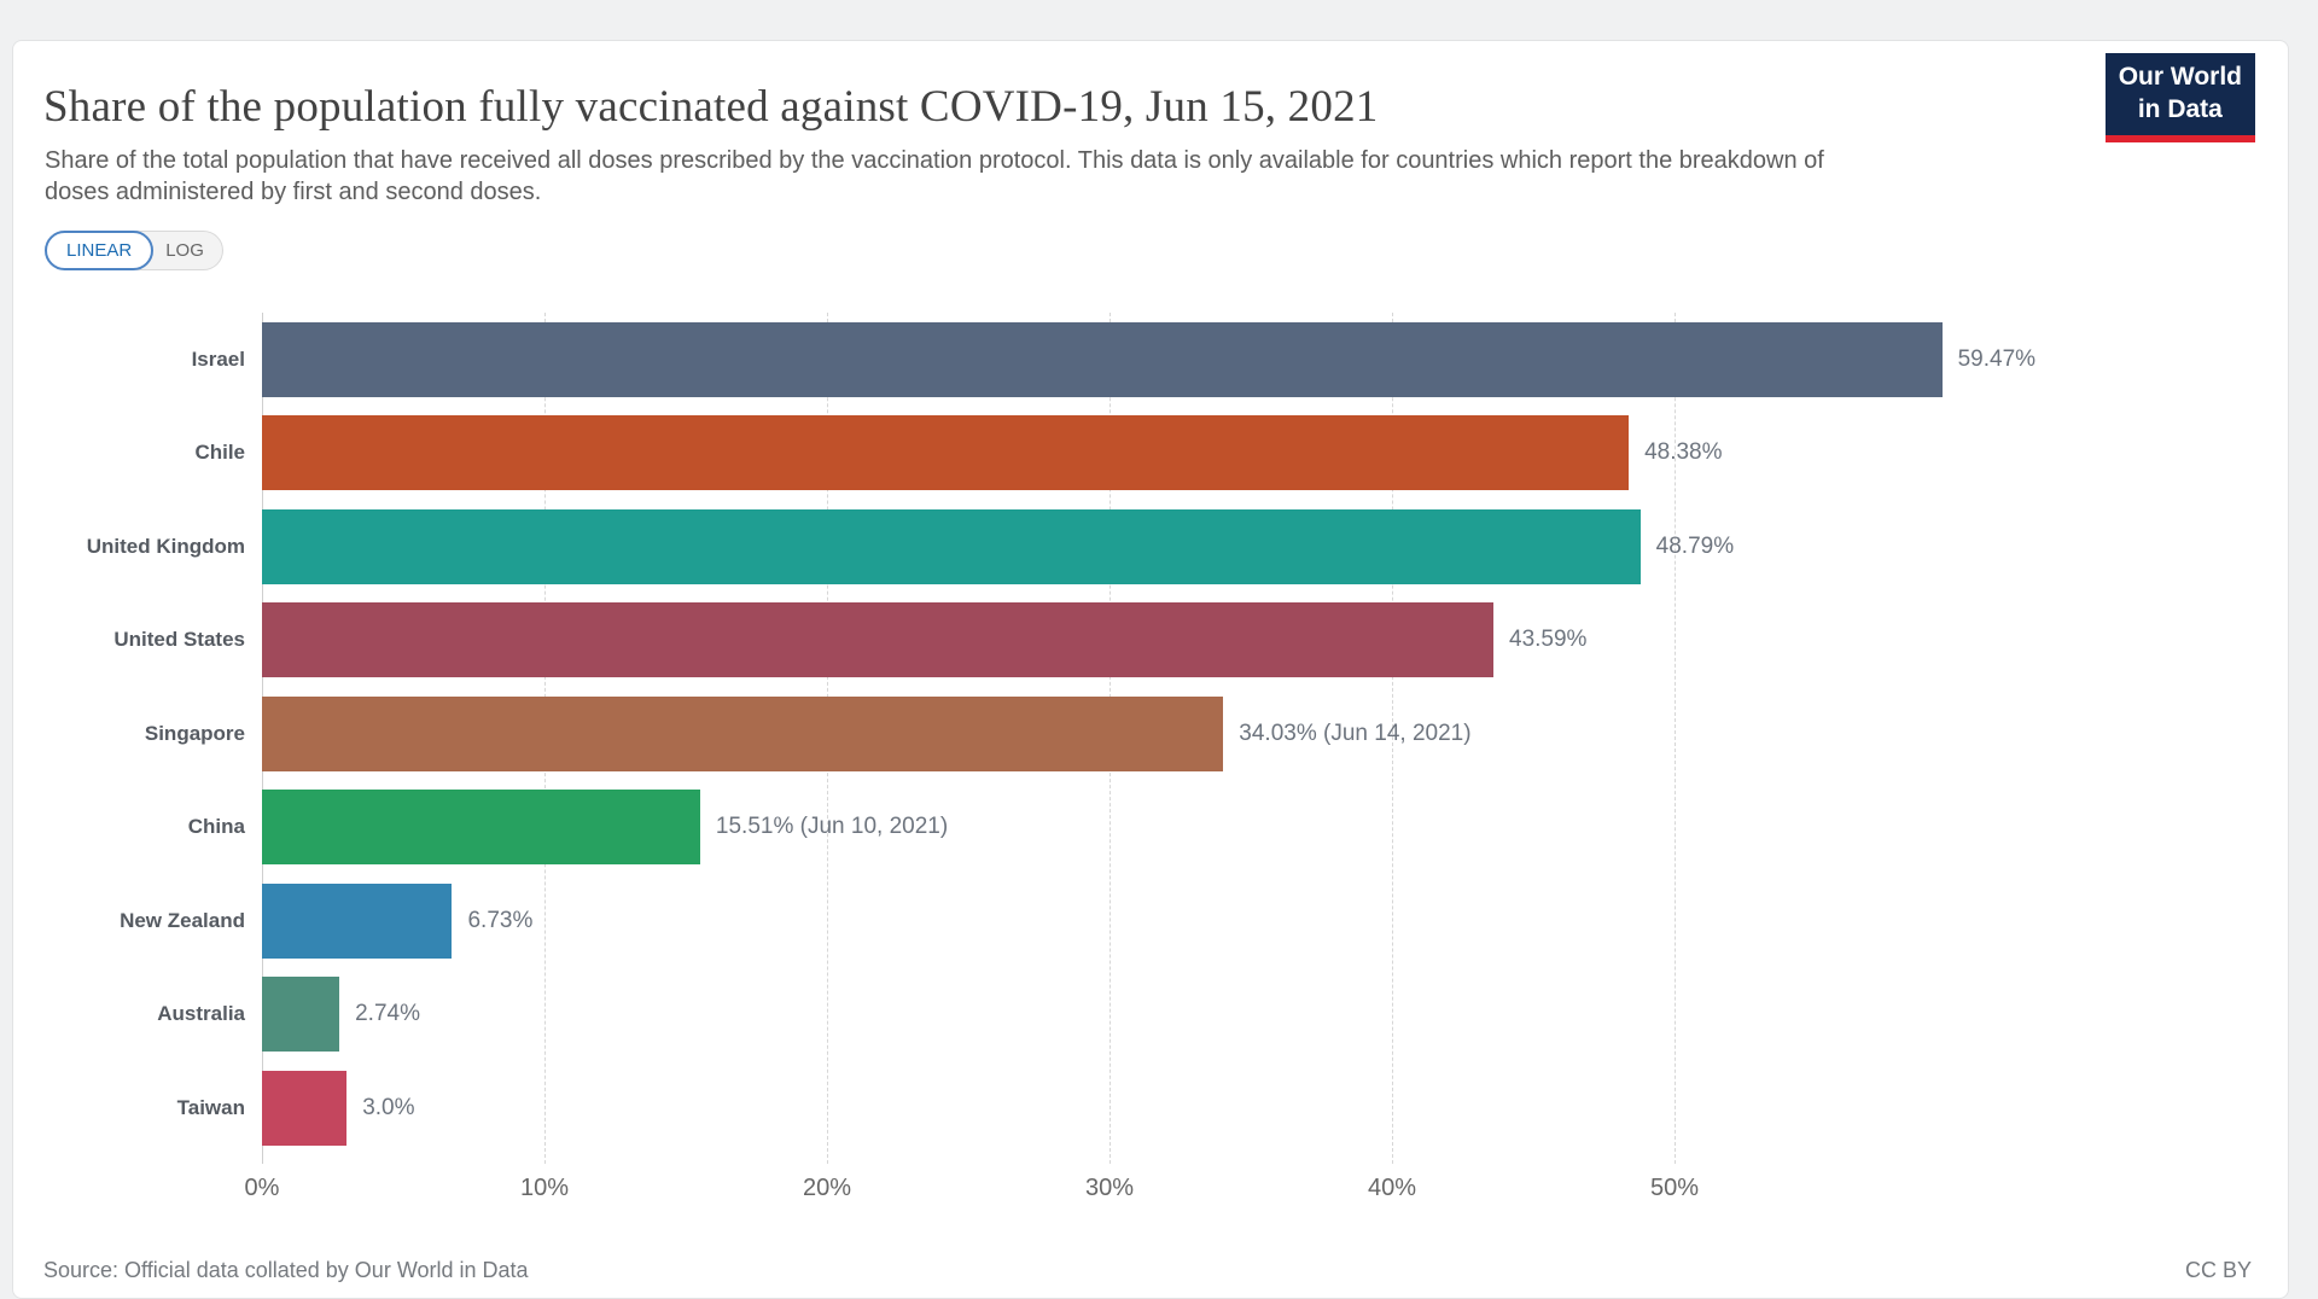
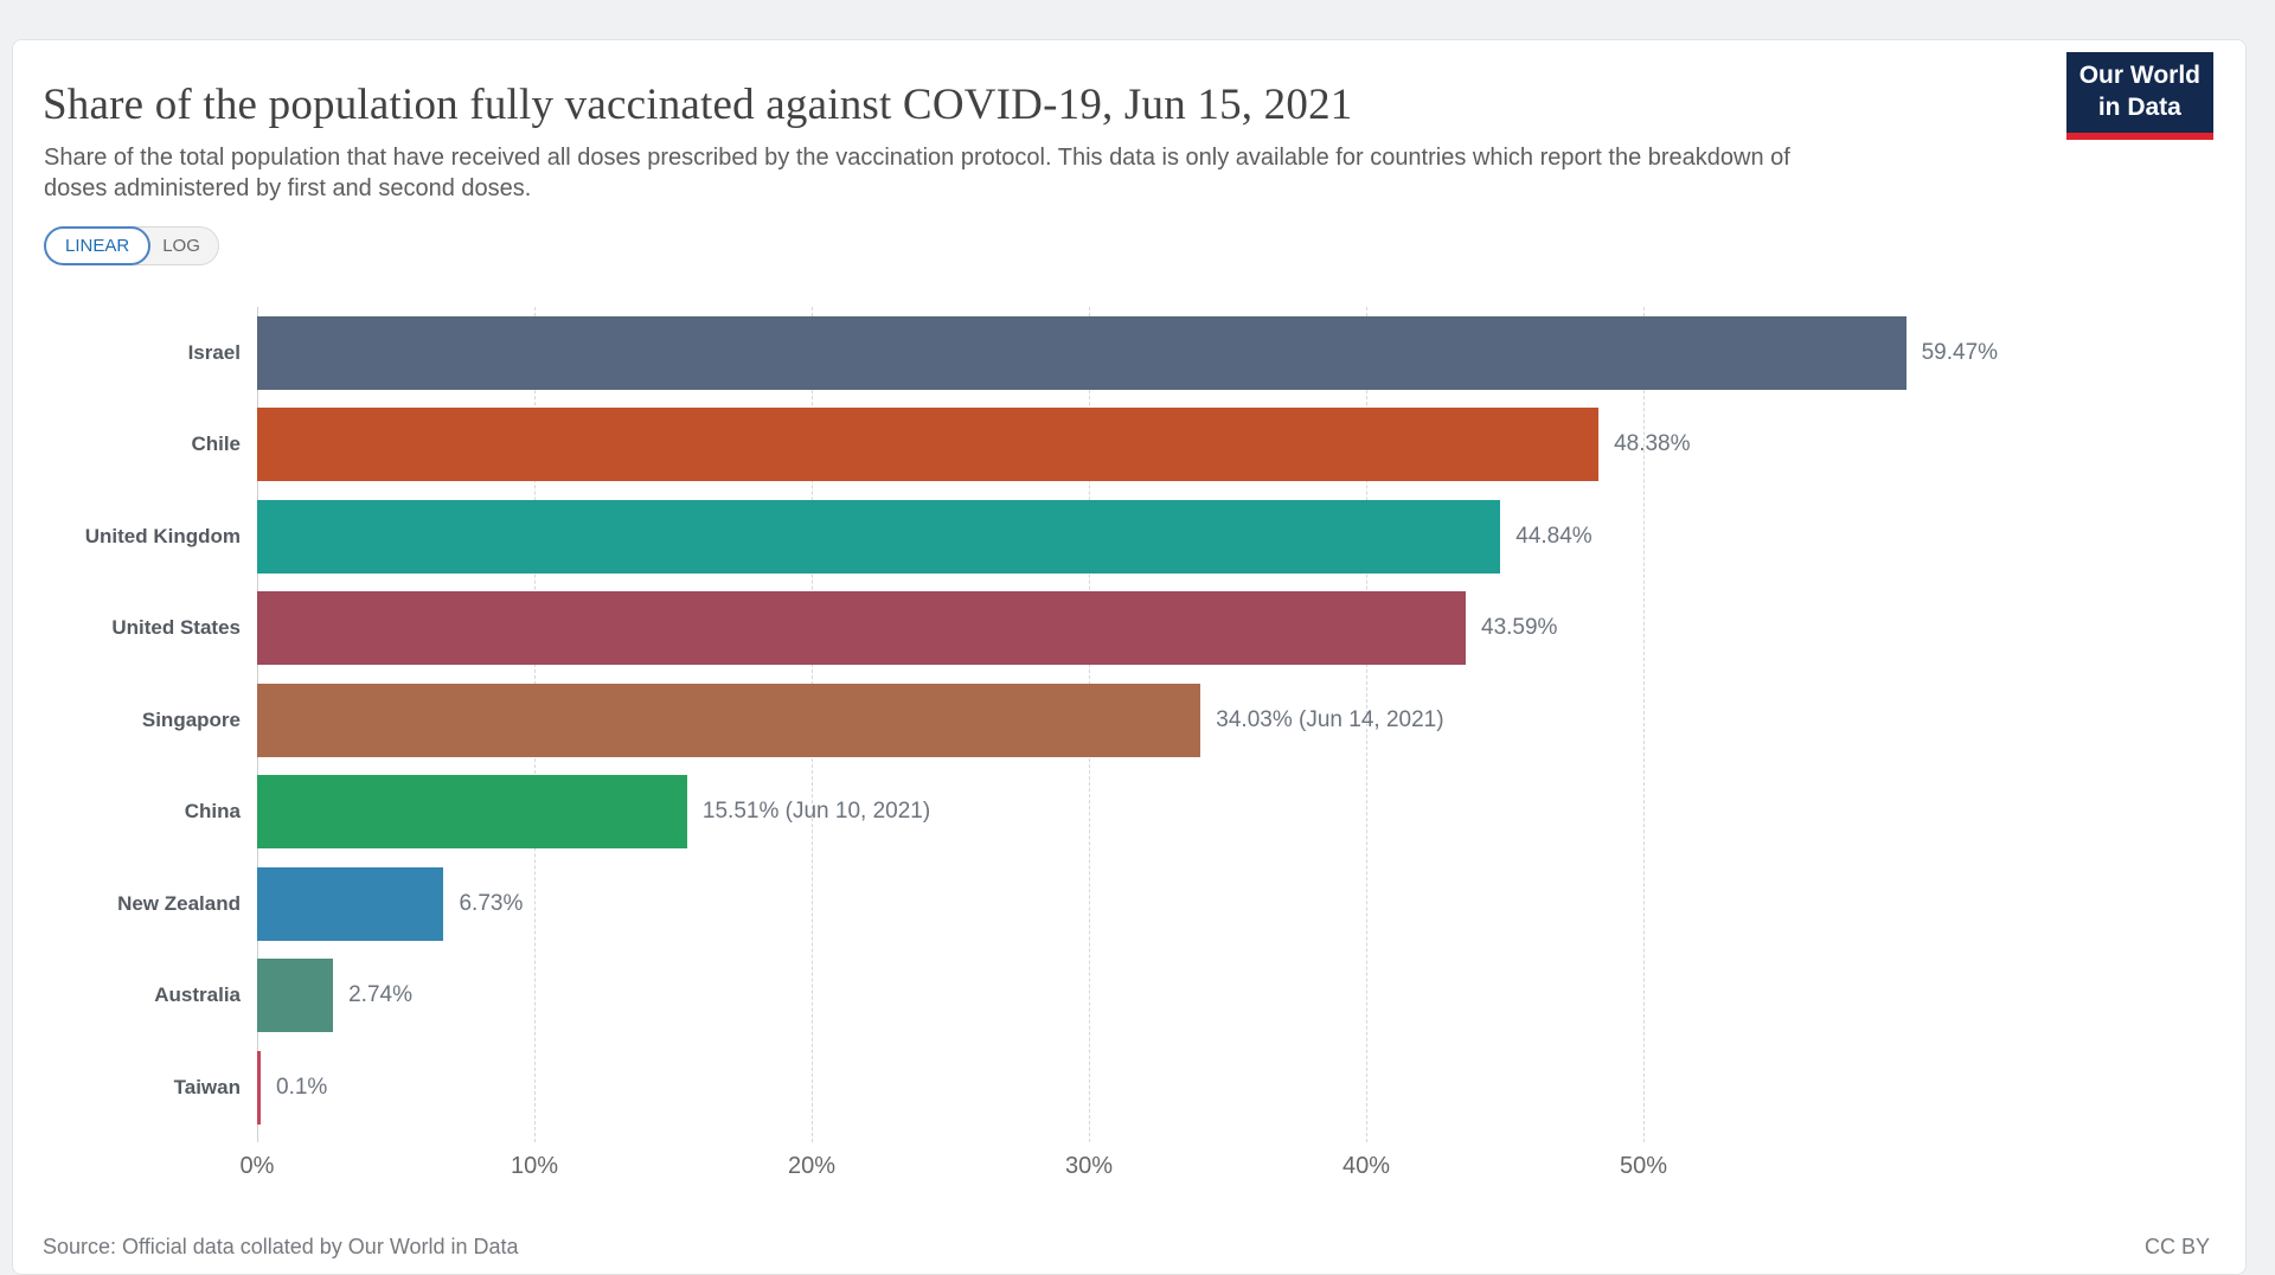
United Kingdom: 48.79% -> 44.84%
Taiwan: 3.0% -> 0.1%
